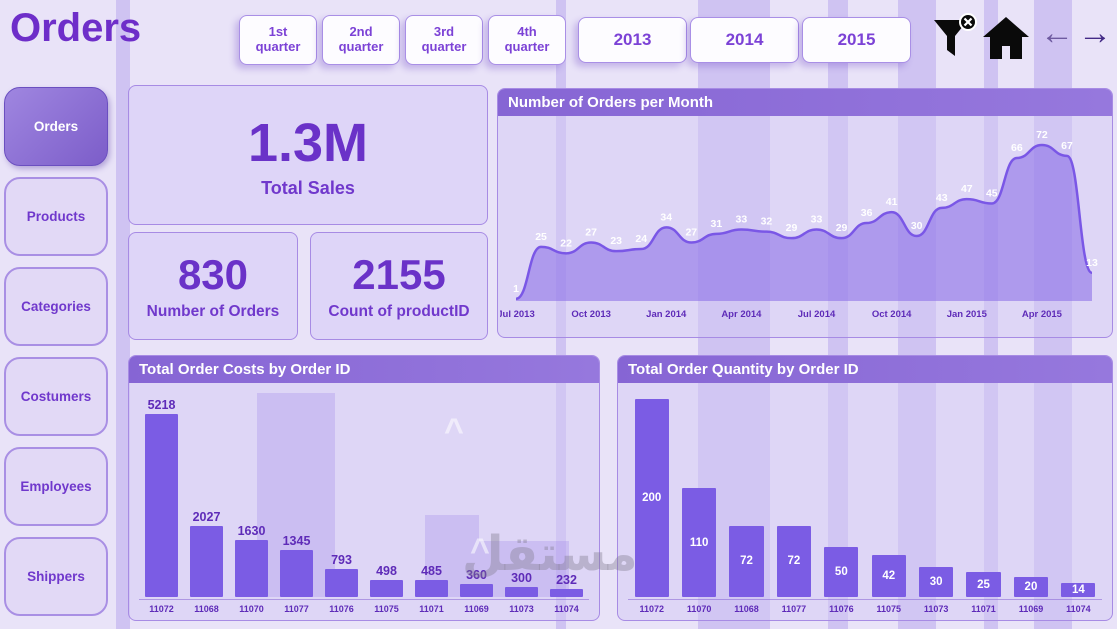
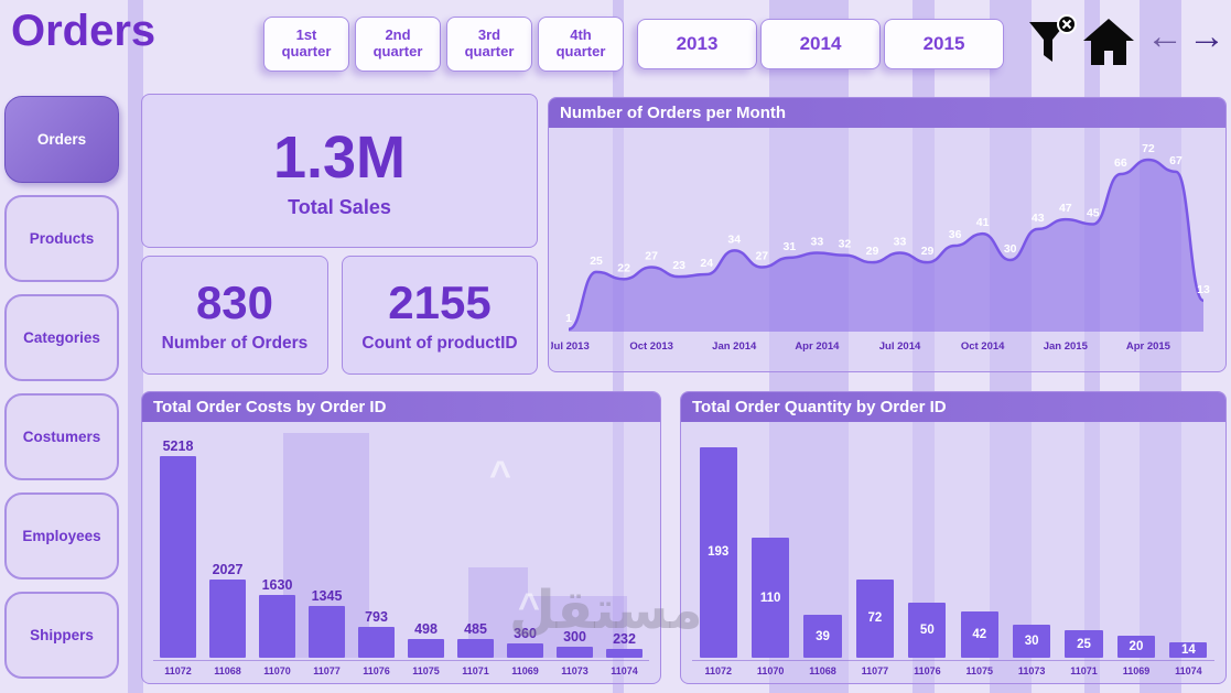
Total Order Quantity by Order ID/11072: 200 -> 193
Total Order Quantity by Order ID/11068: 72 -> 39
